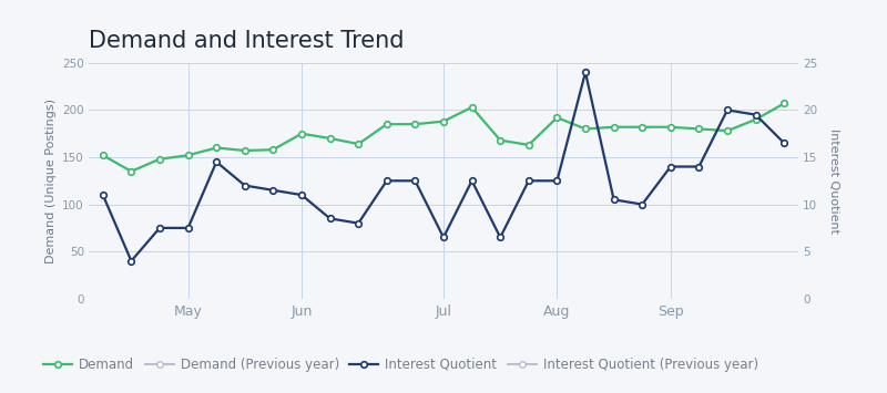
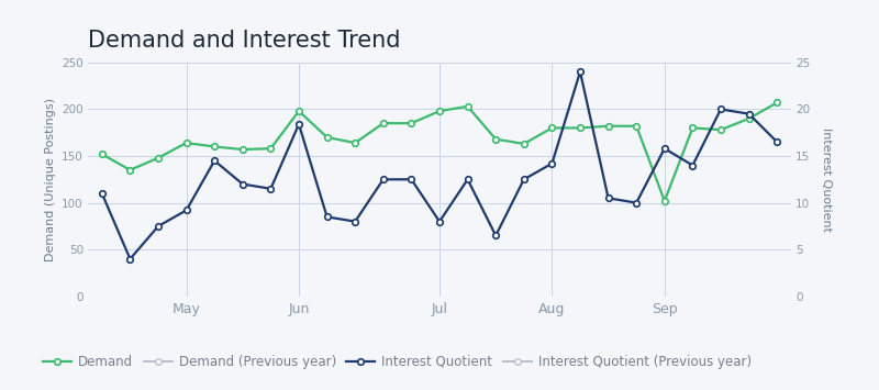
Demand/May: 152 -> 164
Interest Quotient/May: 7.5 -> 9.2
Demand/Jun: 175 -> 198
Interest Quotient/Jun: 11.0 -> 18.4
Demand/Jul: 188 -> 198
Interest Quotient/Jul: 6.5 -> 8.0
Demand/Aug: 192 -> 180
Interest Quotient/Aug: 12.5 -> 14.2
Demand/Sep: 182 -> 102
Interest Quotient/Sep: 14.0 -> 15.8
